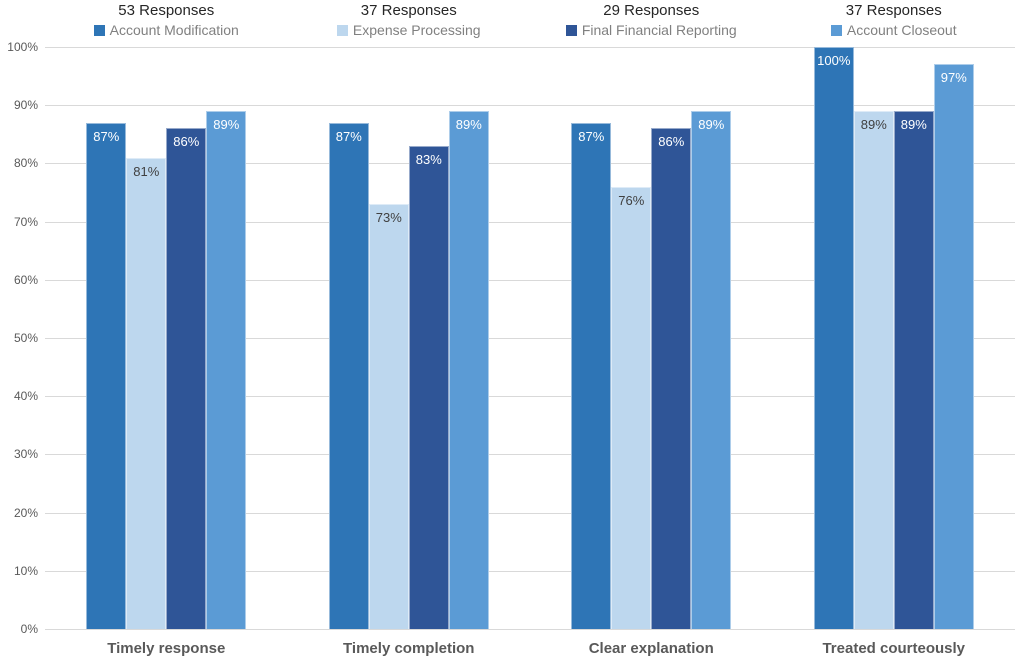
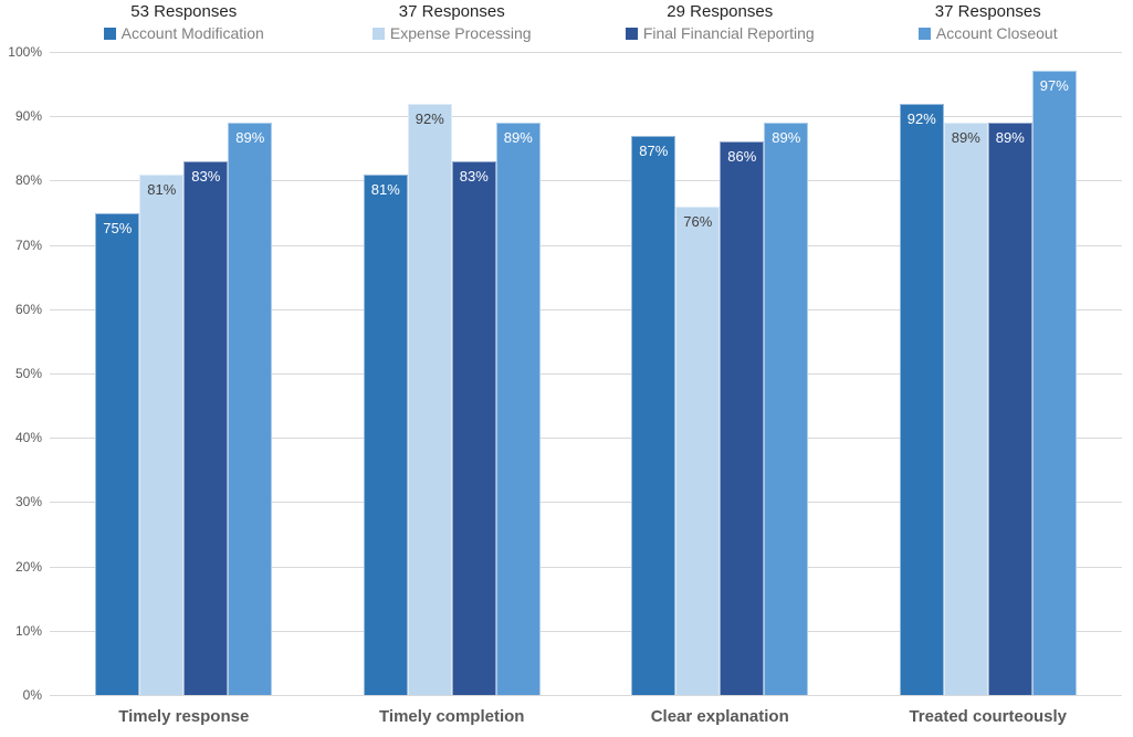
Account Modification/Timely response: 87% -> 75%
Final Financial Reporting/Timely response: 86% -> 83%
Account Modification/Timely completion: 87% -> 81%
Expense Processing/Timely completion: 73% -> 92%
Account Modification/Treated courteously: 100% -> 92%
